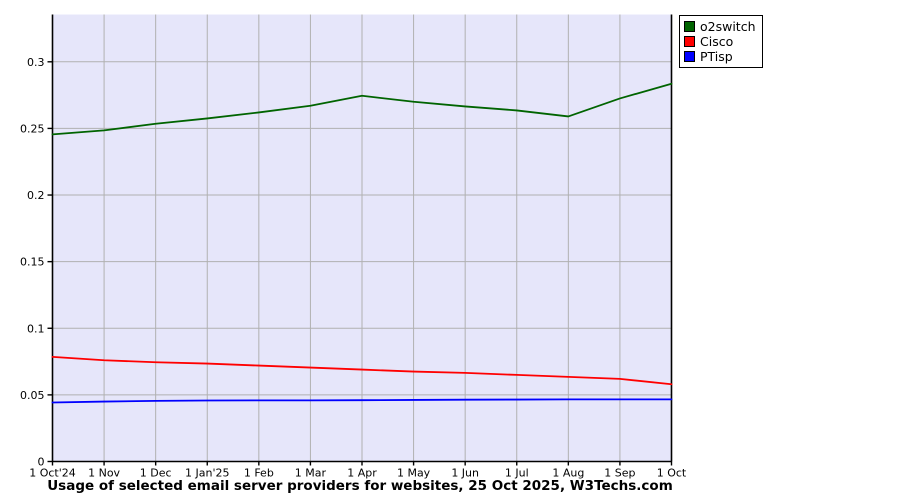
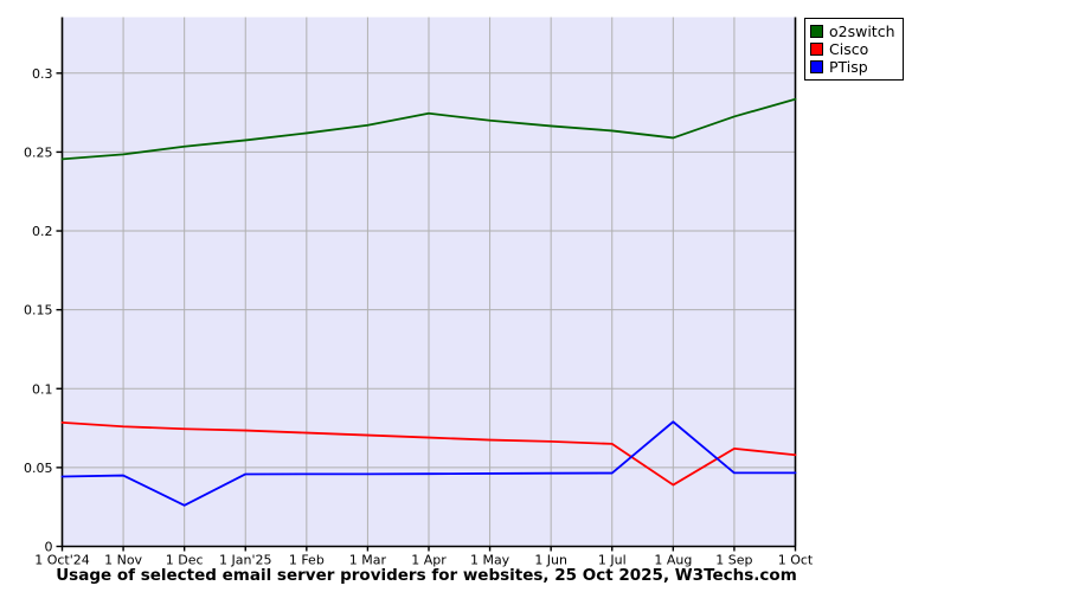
PTisp/1 Dec: 0.045 -> 0.026
Cisco/1 Aug: 0.064 -> 0.039
PTisp/1 Aug: 0.047 -> 0.079
